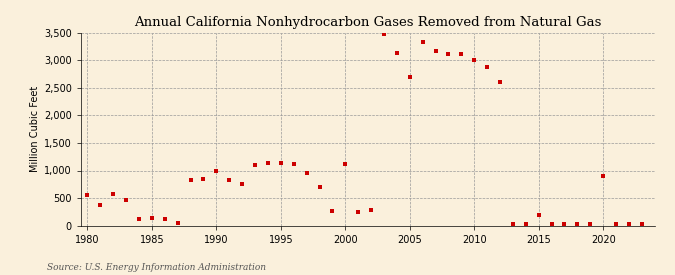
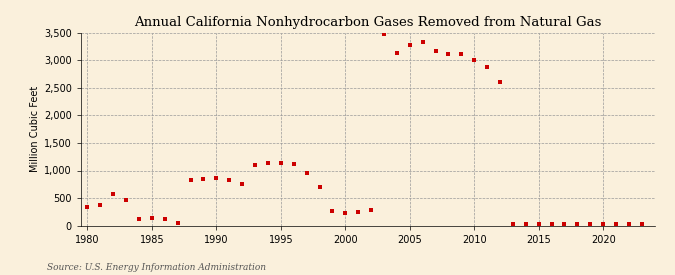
1980: 560 -> 330
1990: 1,000 -> 870
2000: 1,120 -> 230
2005: 2,700 -> 3,290
2015: 200 -> 30
2020: 900 -> 30
